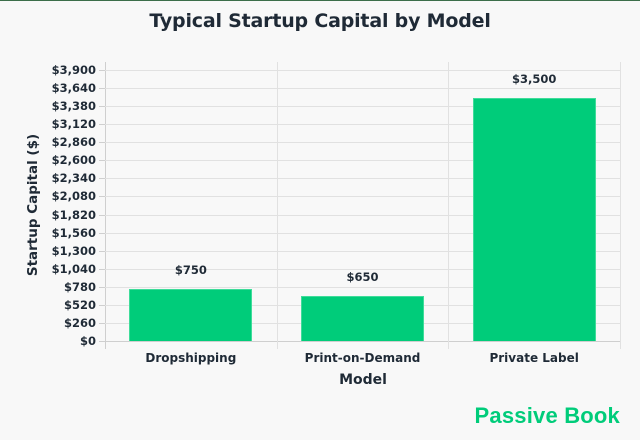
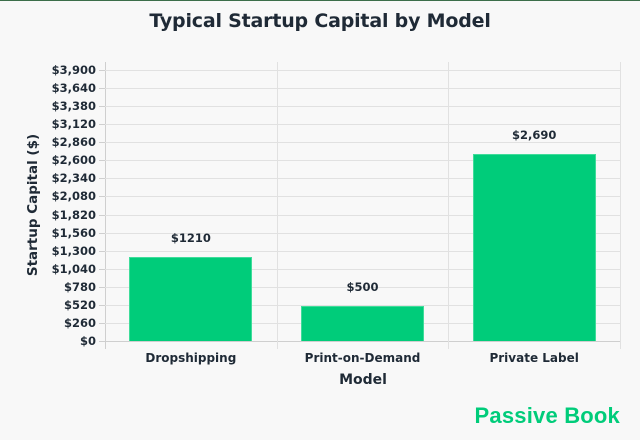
Dropshipping: $750 -> $1210
Print-on-Demand: $650 -> $500
Private Label: $3,500 -> $2,690
